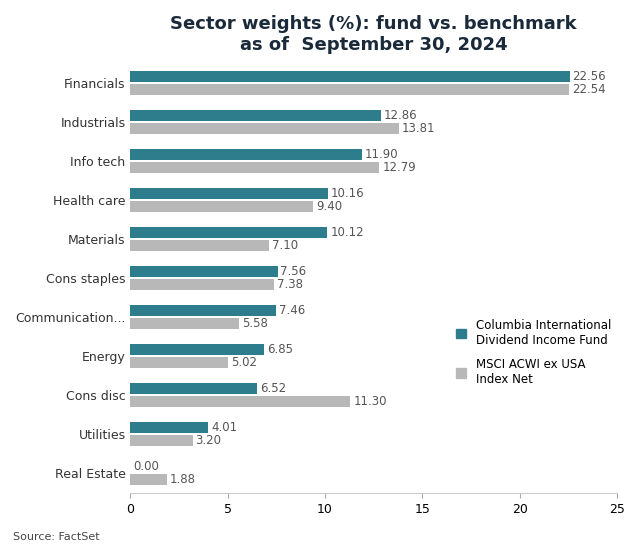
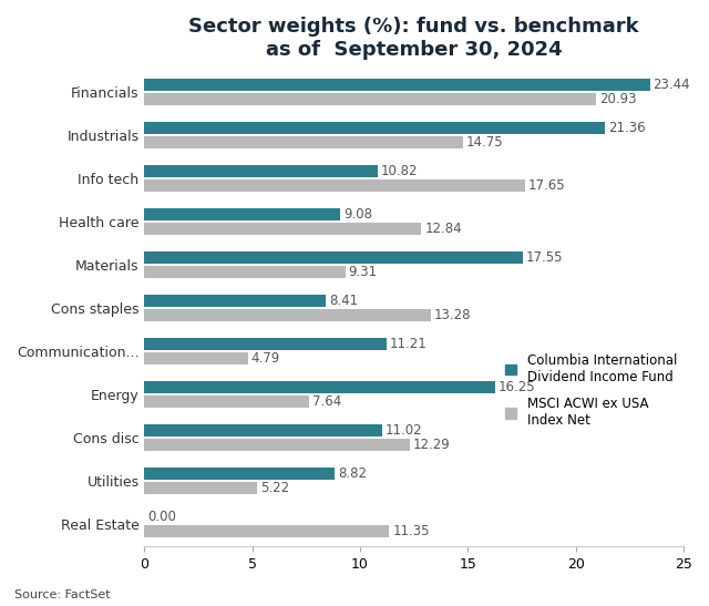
Columbia International Dividend Income Fund/Financials: 22.56 -> 23.44
MSCI ACWI ex USA Index Net/Financials: 22.54 -> 20.93
Columbia International Dividend Income Fund/Industrials: 12.86 -> 21.36
MSCI ACWI ex USA Index Net/Industrials: 13.81 -> 14.75
Columbia International Dividend Income Fund/Info tech: 11.90 -> 10.82
MSCI ACWI ex USA Index Net/Info tech: 12.79 -> 17.65
Columbia International Dividend Income Fund/Health care: 10.16 -> 9.08
MSCI ACWI ex USA Index Net/Health care: 9.40 -> 12.84
Columbia International Dividend Income Fund/Materials: 10.12 -> 17.55
MSCI ACWI ex USA Index Net/Materials: 7.10 -> 9.31
Columbia International Dividend Income Fund/Cons staples: 7.56 -> 8.41
MSCI ACWI ex USA Index Net/Cons staples: 7.38 -> 13.28
Columbia International Dividend Income Fund/Communication...: 7.46 -> 11.21
MSCI ACWI ex USA Index Net/Communication...: 5.58 -> 4.79
Columbia International Dividend Income Fund/Energy: 6.85 -> 16.25
MSCI ACWI ex USA Index Net/Energy: 5.02 -> 7.64
Columbia International Dividend Income Fund/Cons disc: 6.52 -> 11.02
MSCI ACWI ex USA Index Net/Cons disc: 11.30 -> 12.29
Columbia International Dividend Income Fund/Utilities: 4.01 -> 8.82
MSCI ACWI ex USA Index Net/Utilities: 3.20 -> 5.22
MSCI ACWI ex USA Index Net/Real Estate: 1.88 -> 11.35
